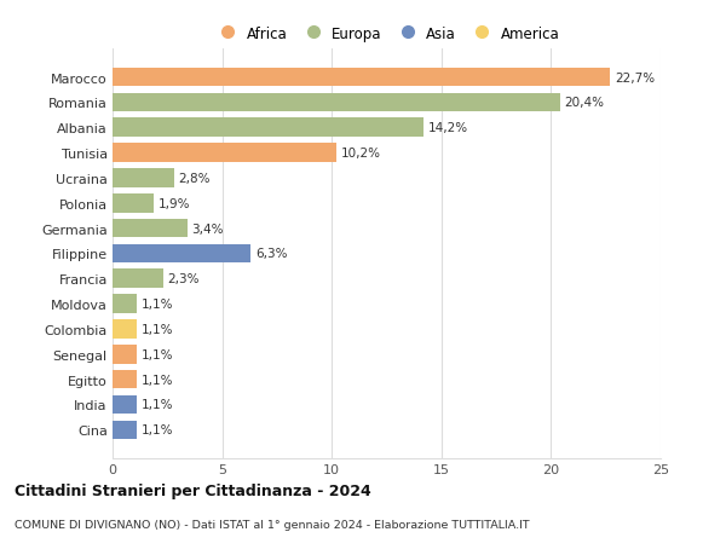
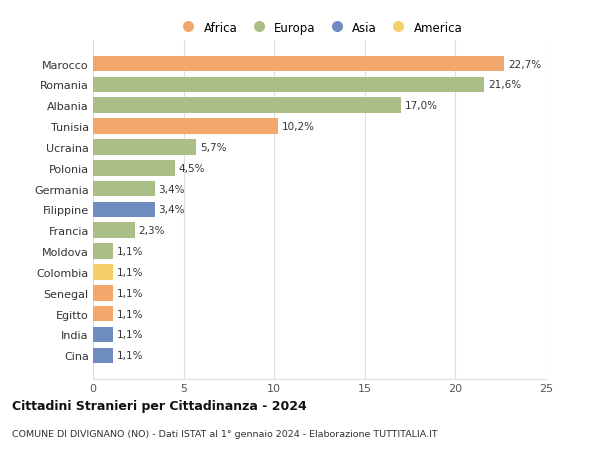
Romania: 20,4% -> 21,6%
Albania: 14,2% -> 17,0%
Ucraina: 2,8% -> 5,7%
Polonia: 1,9% -> 4,5%
Filippine: 6,3% -> 3,4%
